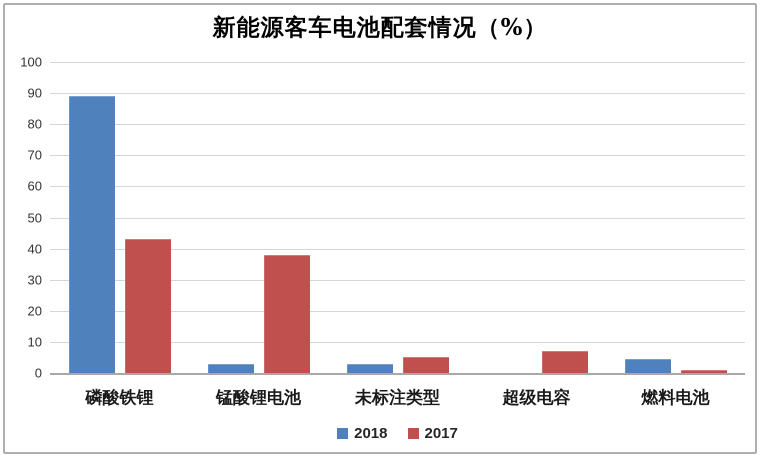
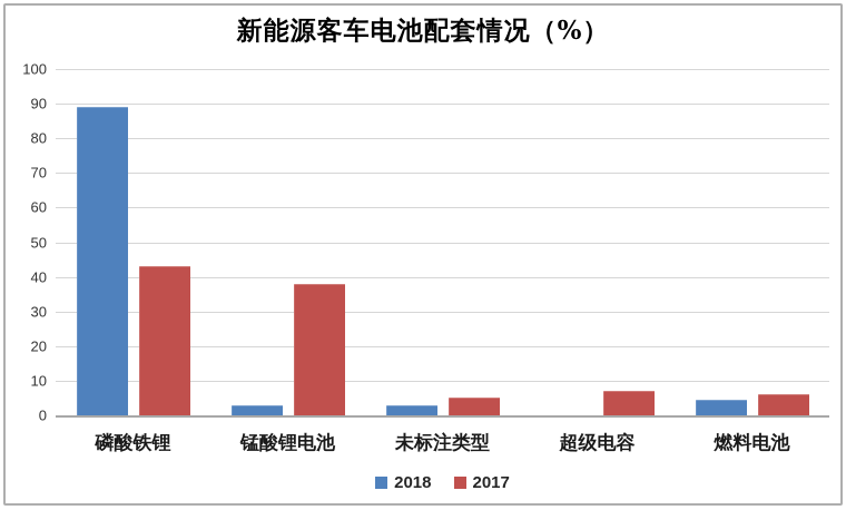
2017/燃料电池: 1 -> 6
